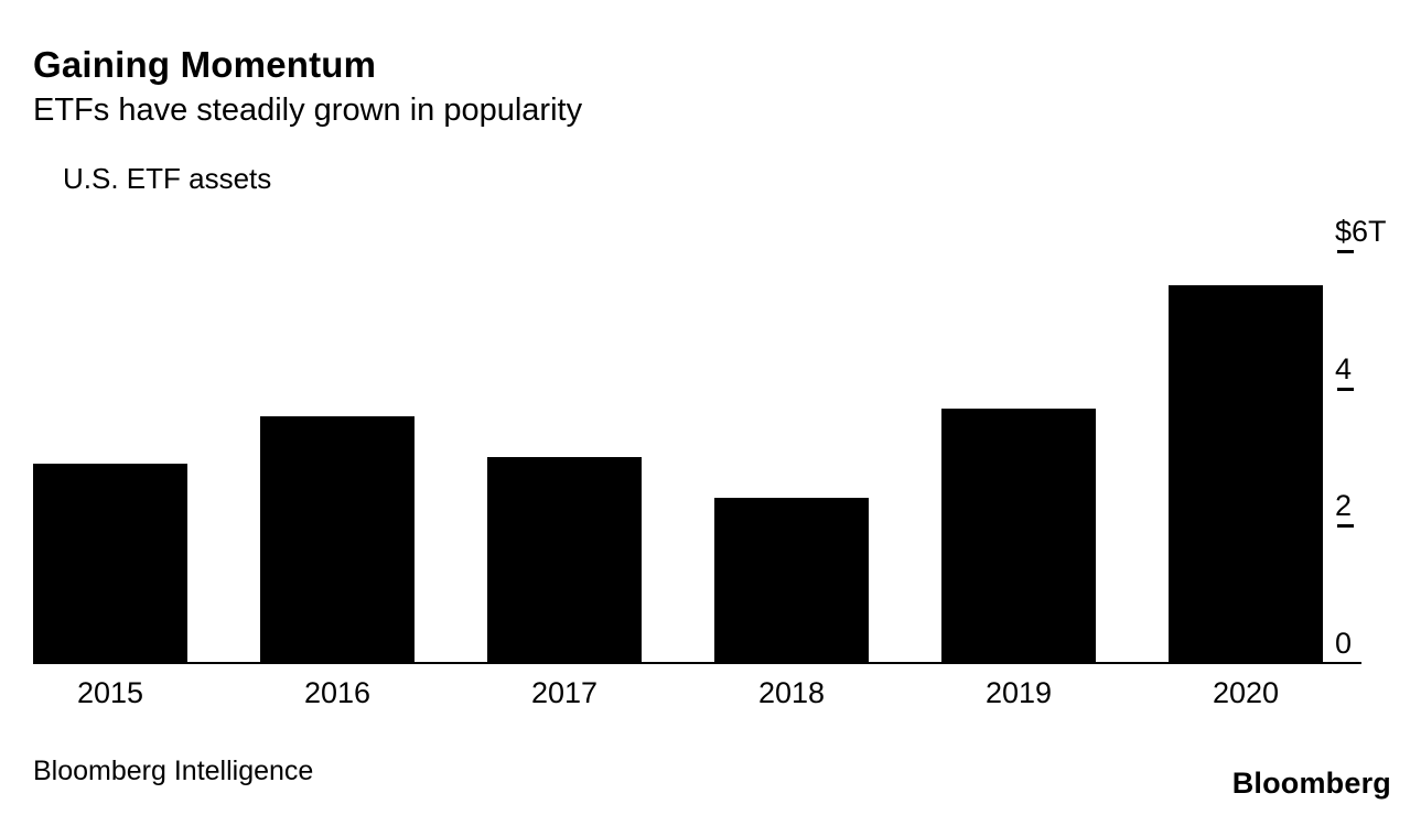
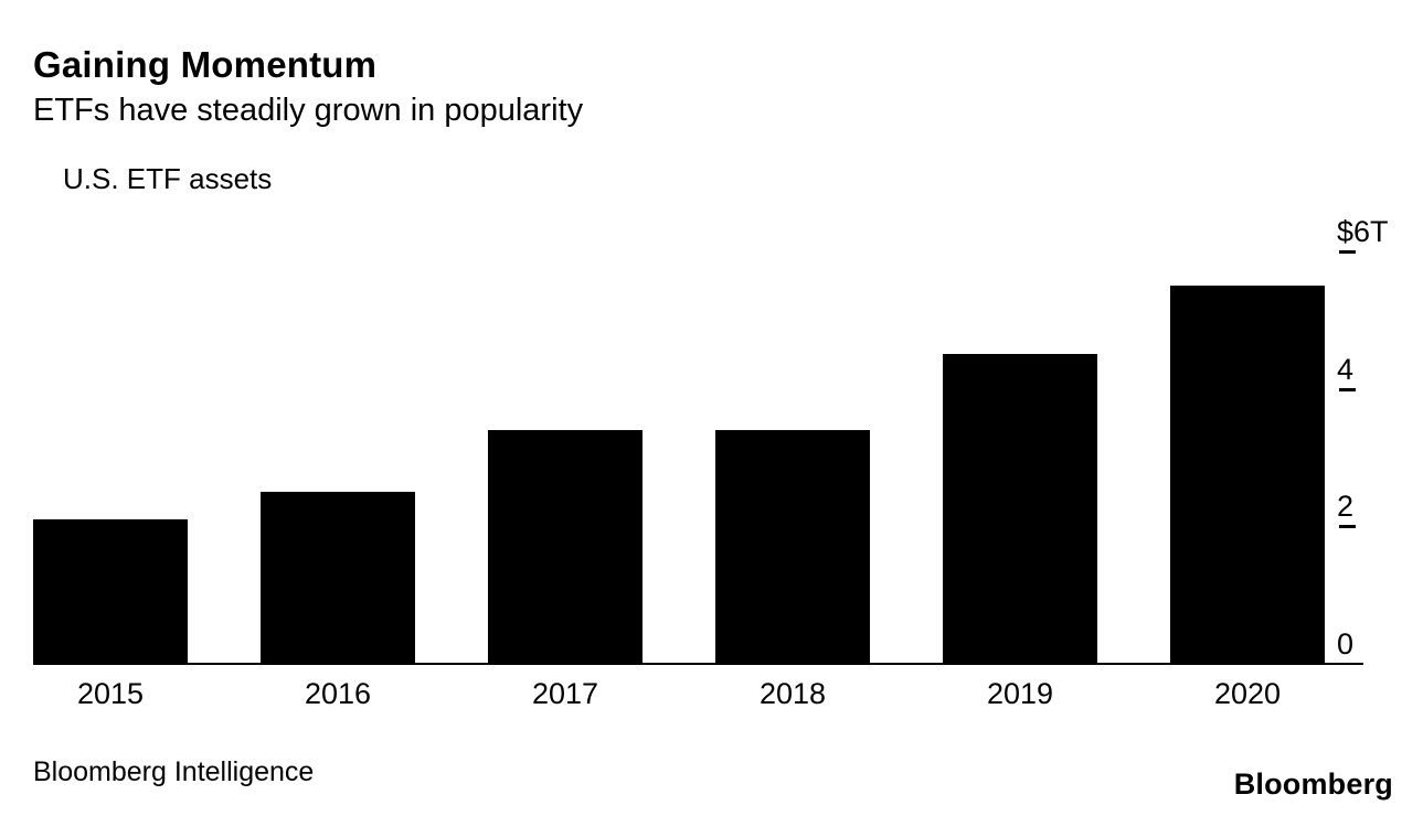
2015: 2.9 -> 2.1
2016: 3.6 -> 2.5
2017: 3.0 -> 3.4
2018: 2.4 -> 3.4
2019: 3.7 -> 4.5
